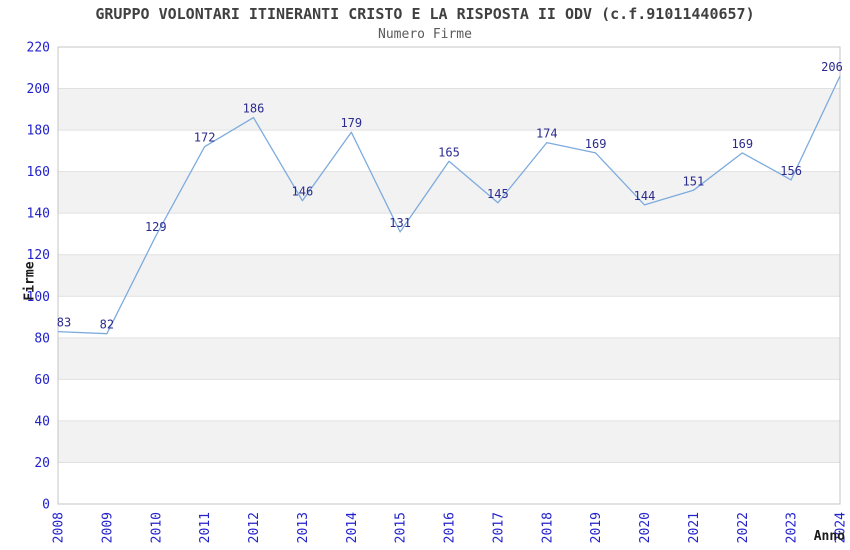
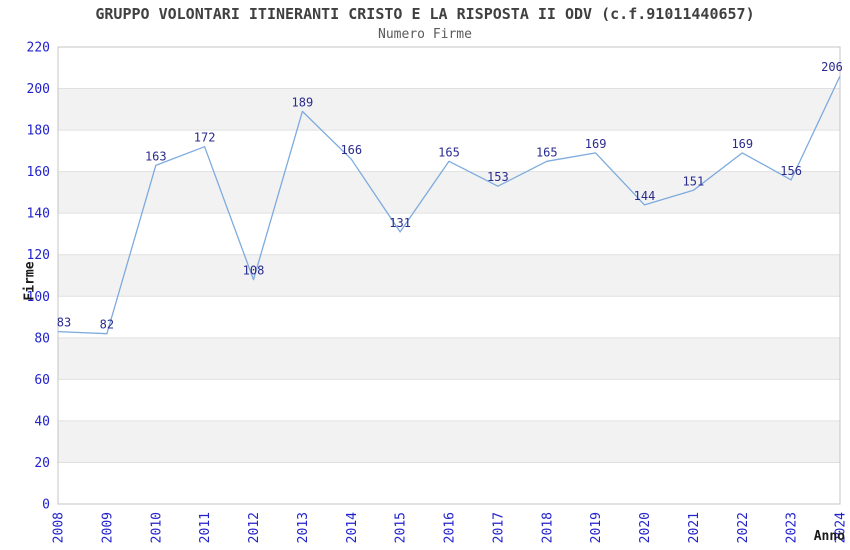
2010: 129 -> 163
2012: 186 -> 108
2013: 146 -> 189
2014: 179 -> 166
2017: 145 -> 153
2018: 174 -> 165
